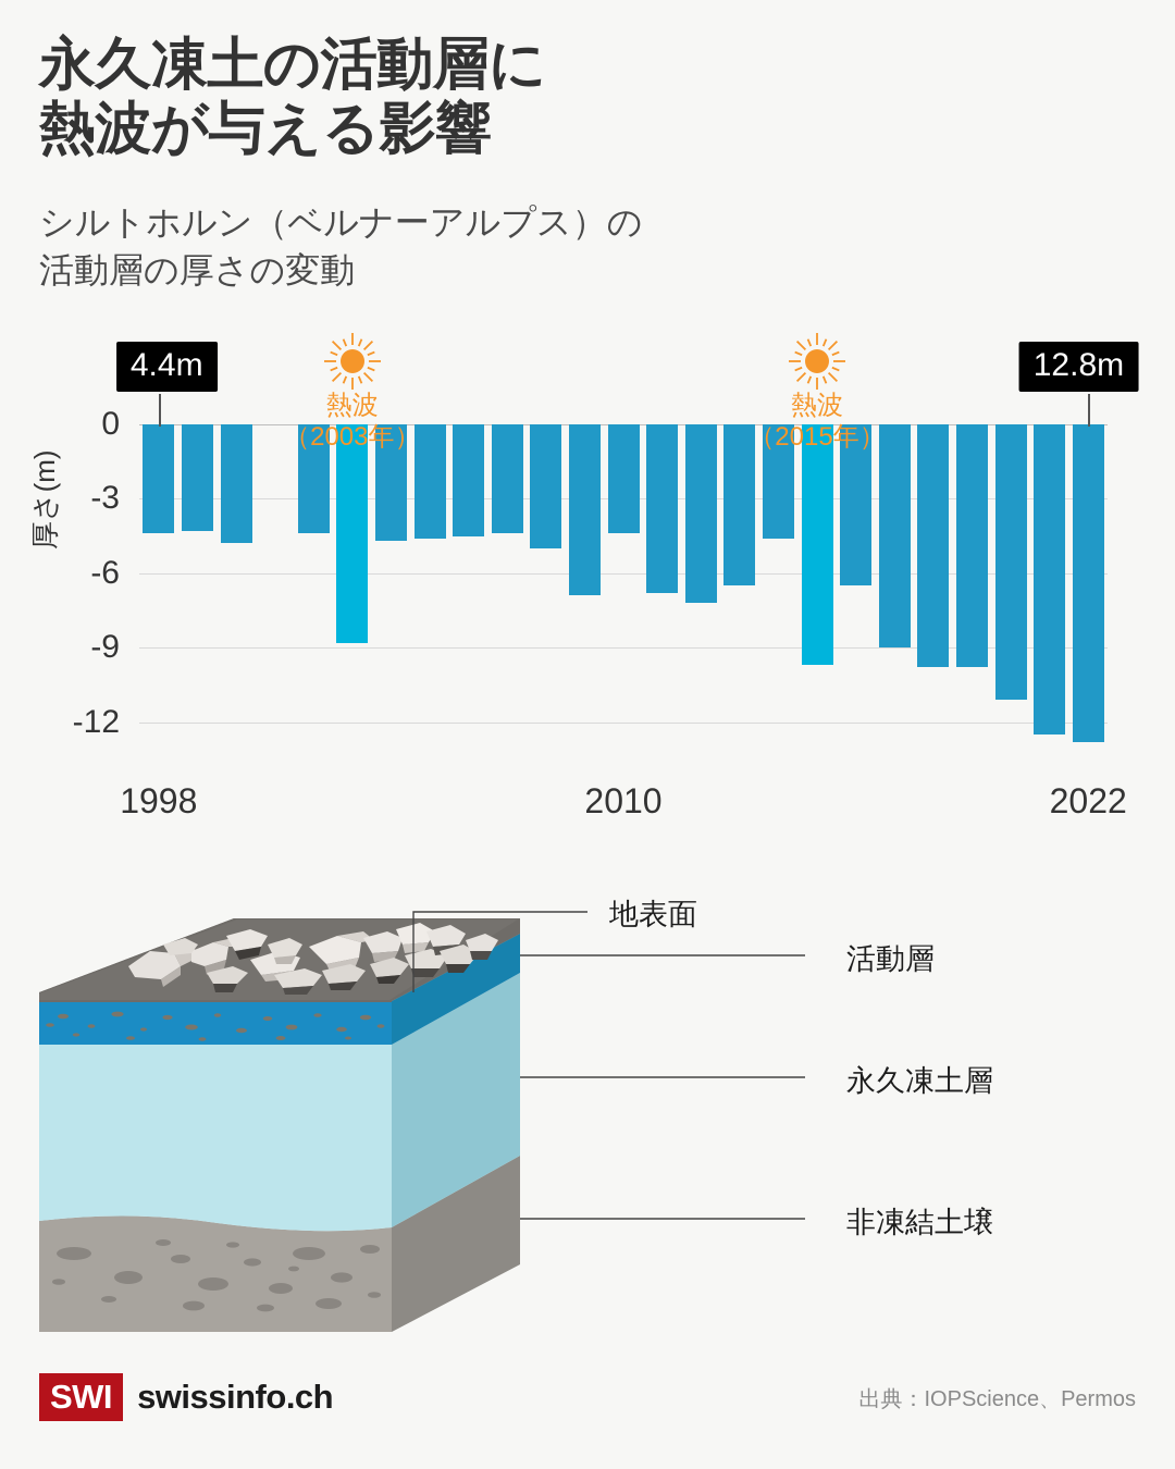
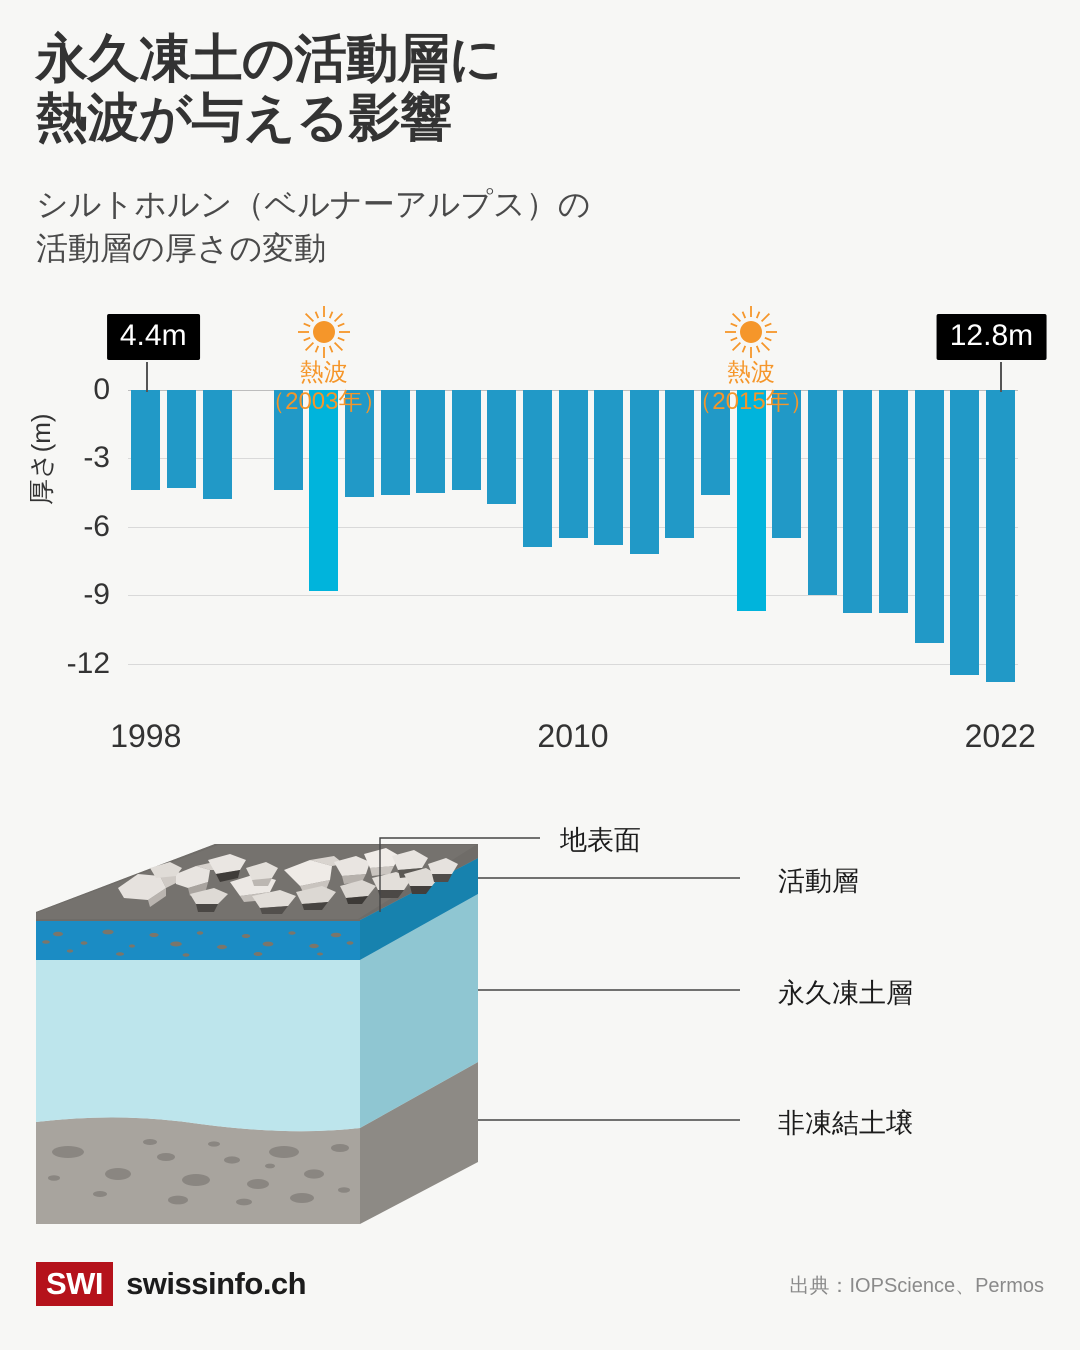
2010: -4.4 -> -6.5
